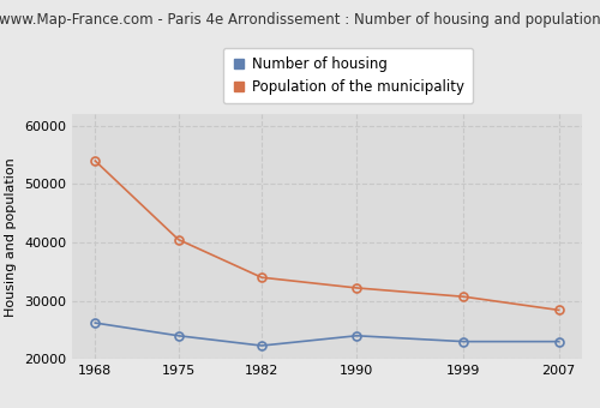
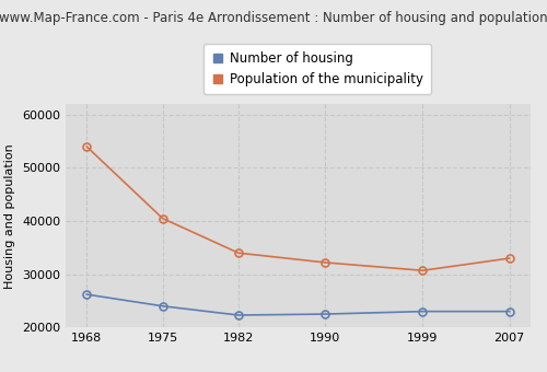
Number of housing/1990: 24000 -> 22500
Population of the municipality/2007: 28400 -> 33000
